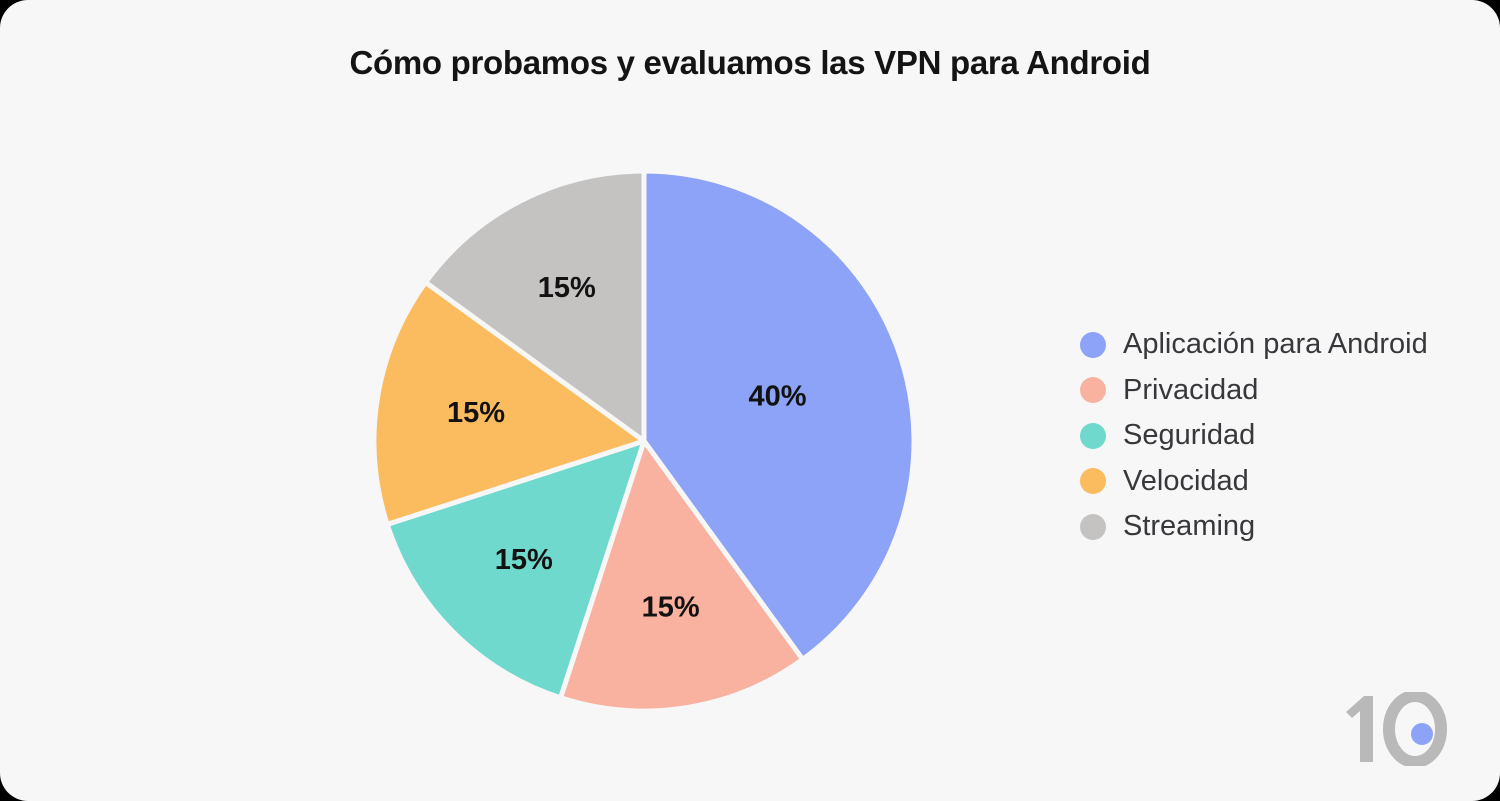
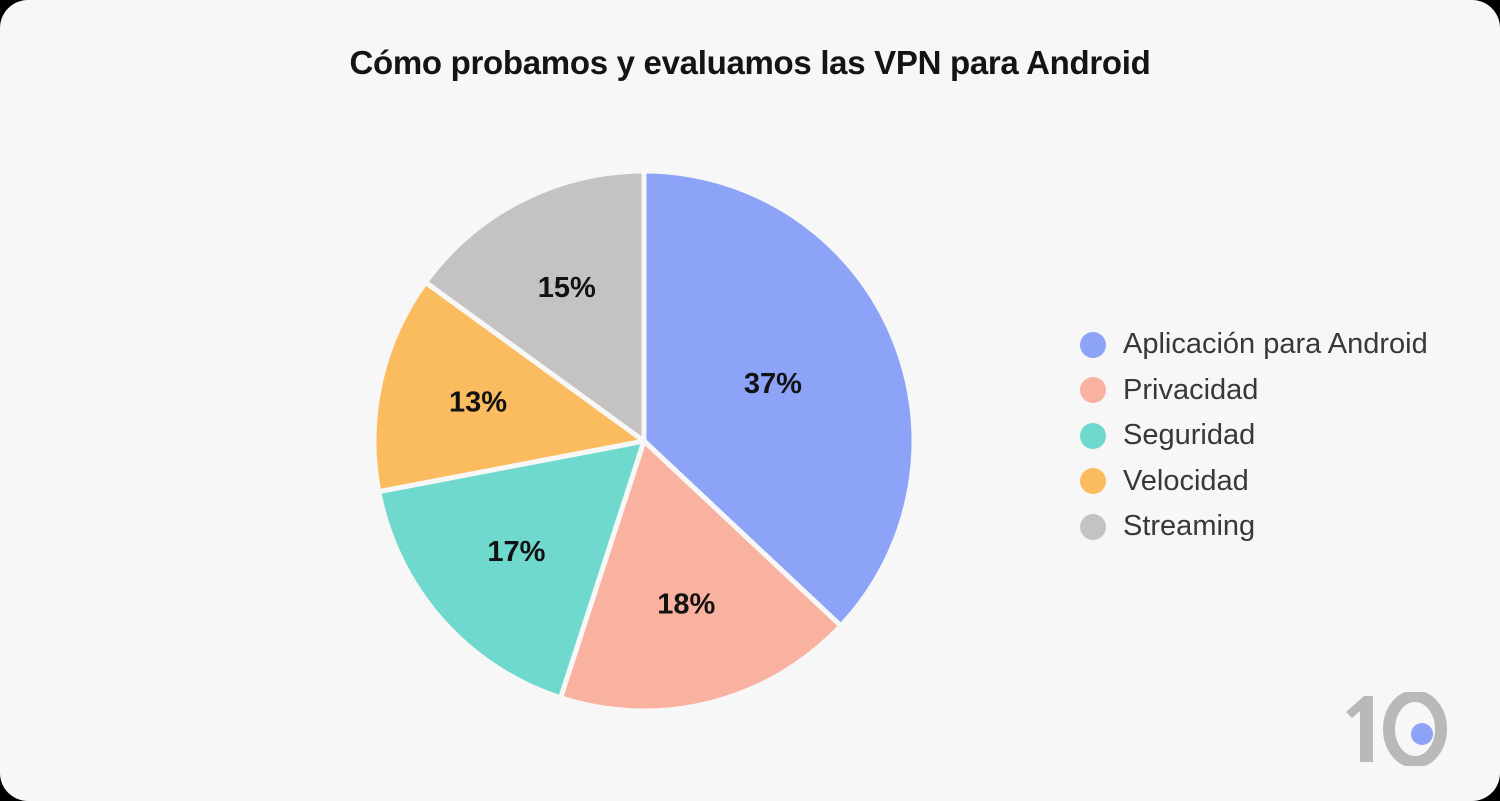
Aplicación para Android: 40% -> 37%
Privacidad: 15% -> 18%
Seguridad: 15% -> 17%
Velocidad: 15% -> 13%
